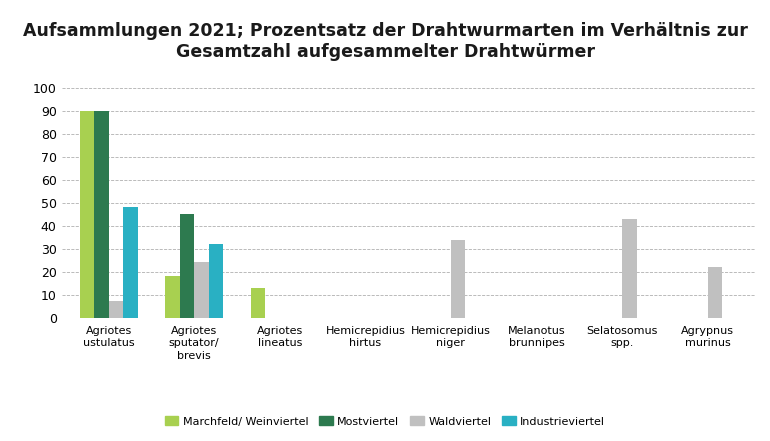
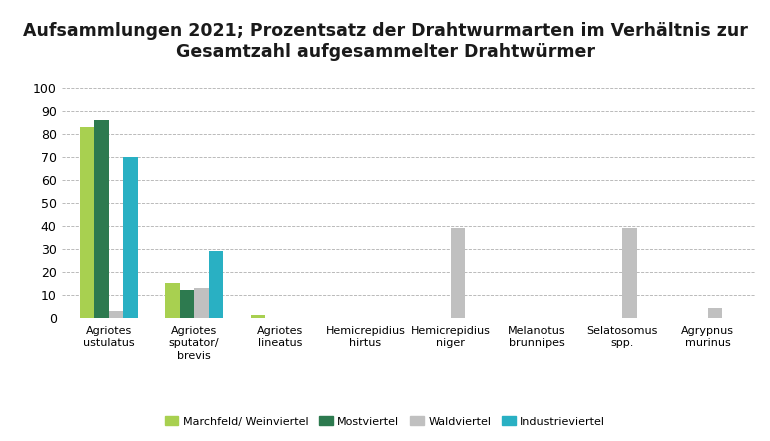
Marchfeld/ Weinviertel/Agriotes ustulatus: 90 -> 83
Mostviertel/Agriotes ustulatus: 90 -> 86
Waldviertel/Agriotes ustulatus: 7 -> 3
Industrieviertel/Agriotes ustulatus: 48 -> 70
Marchfeld/ Weinviertel/Agriotes sputator/ brevis: 18 -> 15
Mostviertel/Agriotes sputator/ brevis: 45 -> 12
Waldviertel/Agriotes sputator/ brevis: 24 -> 13
Industrieviertel/Agriotes sputator/ brevis: 32 -> 29
Marchfeld/ Weinviertel/Agriotes lineatus: 13 -> 1
Waldviertel/Hemicrepidius niger: 34 -> 39
Waldviertel/Selatosomus spp.: 43 -> 39
Waldviertel/Agrypnus murinus: 22 -> 4
